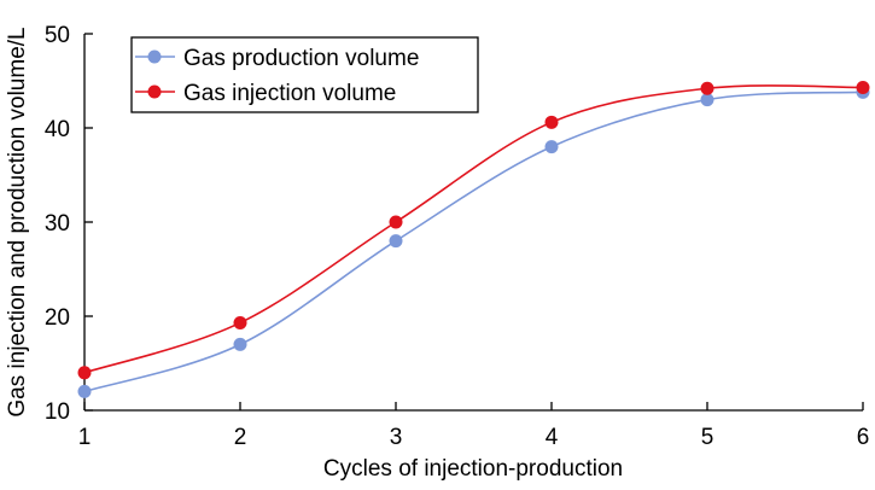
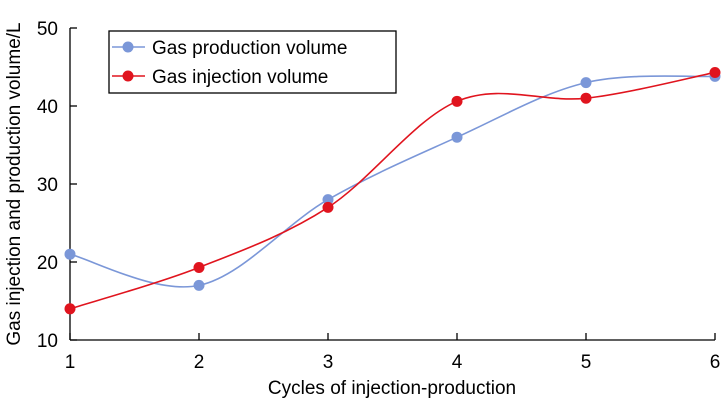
Gas production volume/1: 12 -> 21
Gas injection volume/3: 30 -> 27
Gas production volume/4: 38 -> 36
Gas injection volume/5: 44 -> 41
